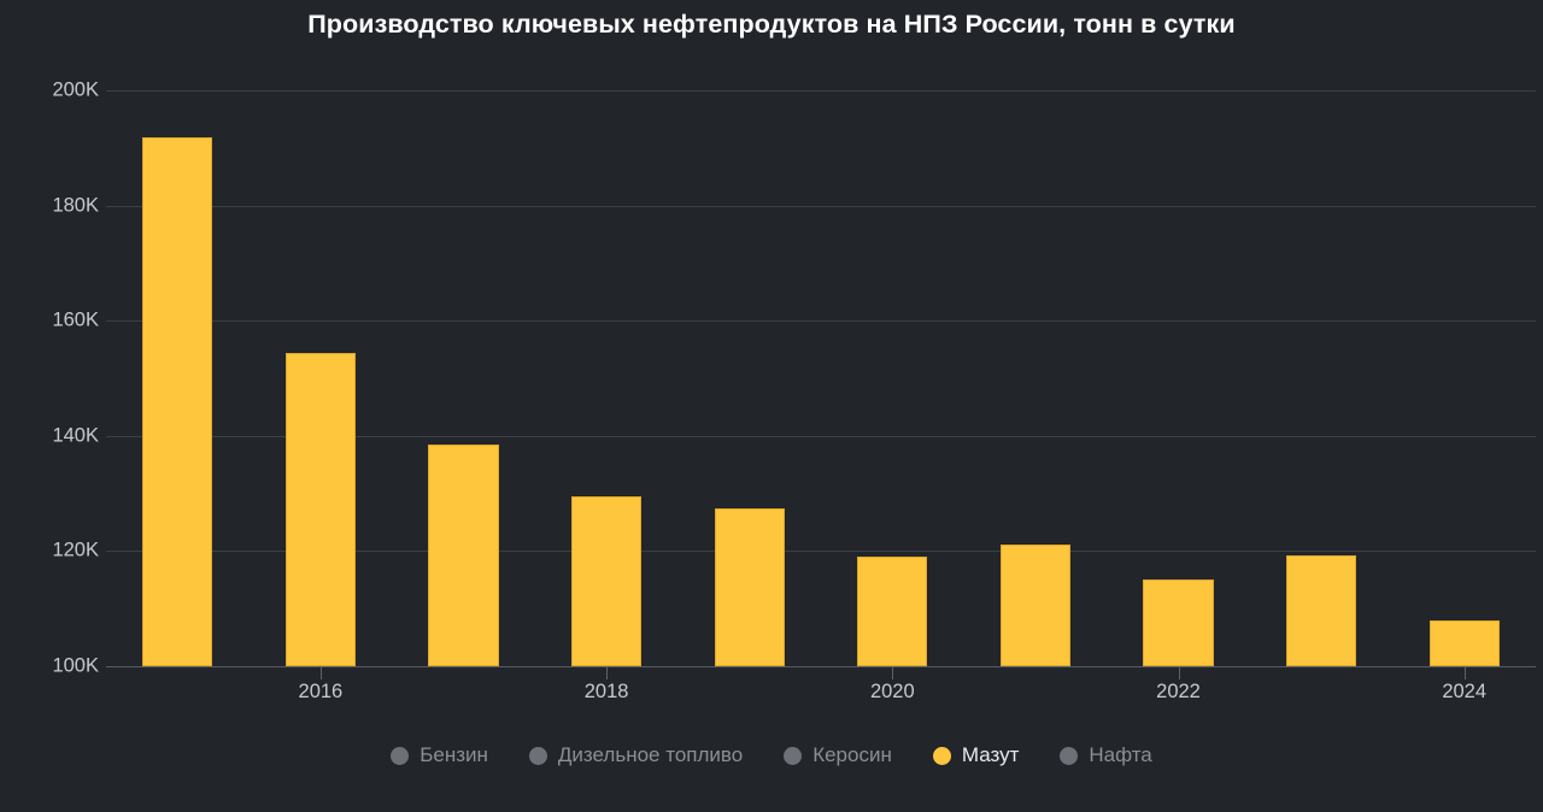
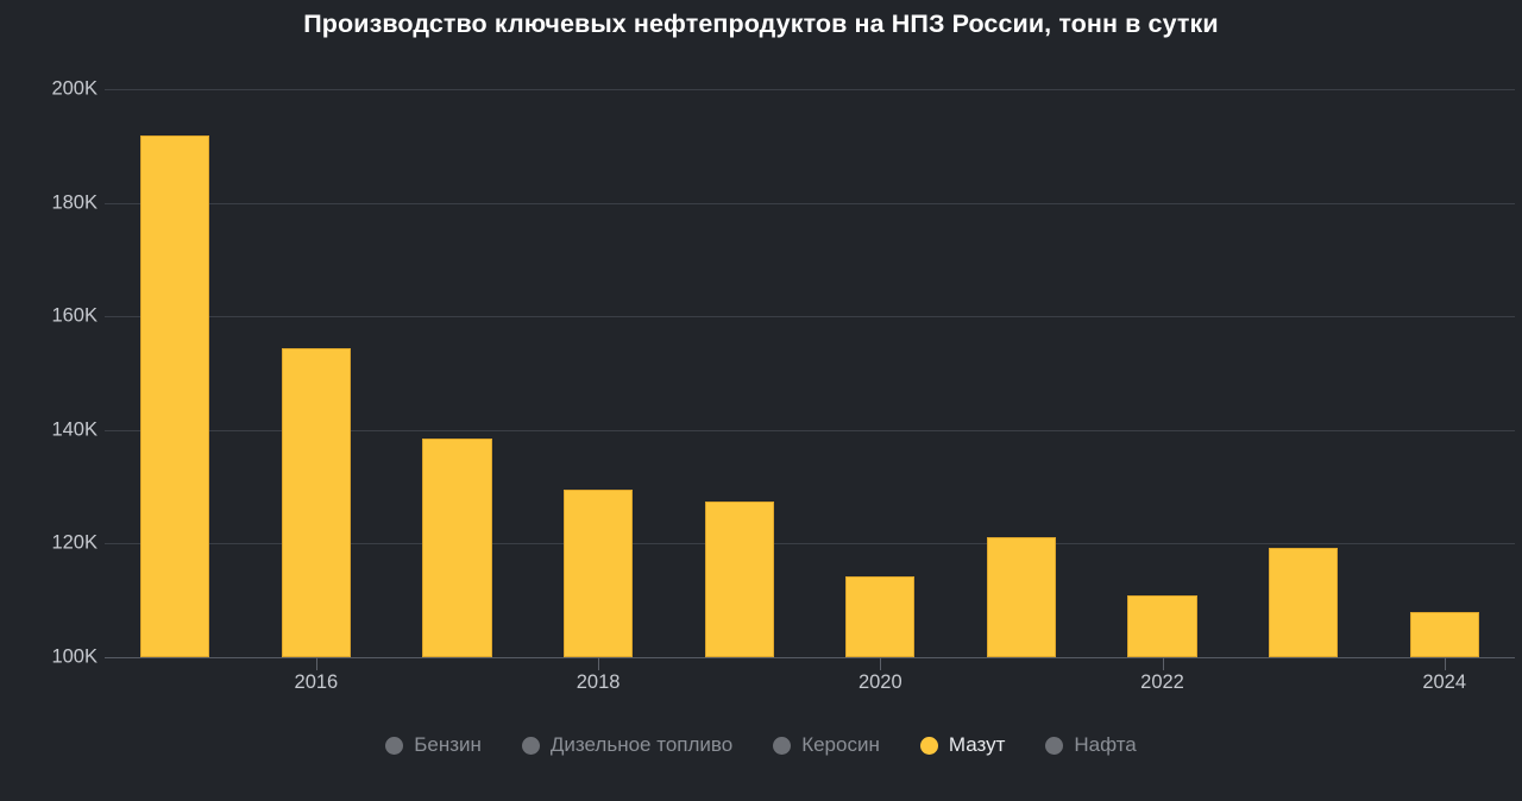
2020: 119K -> 114K
2022: 115K -> 111K
